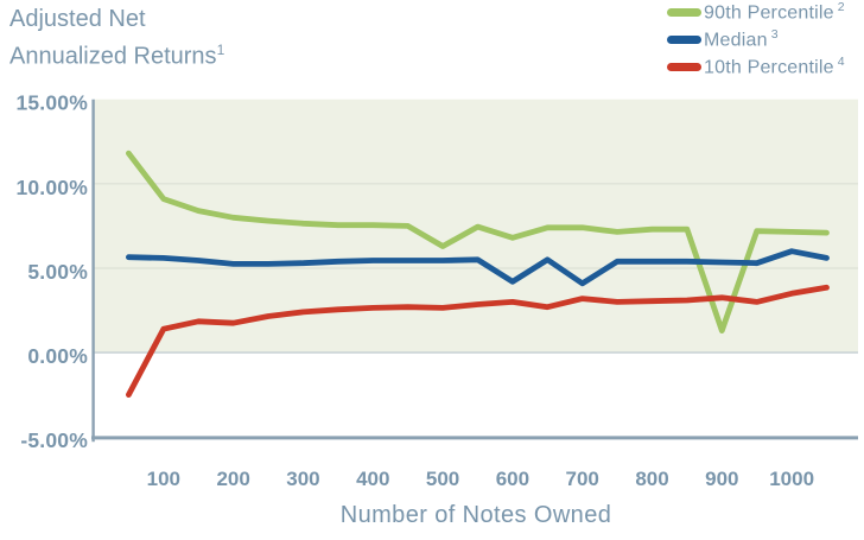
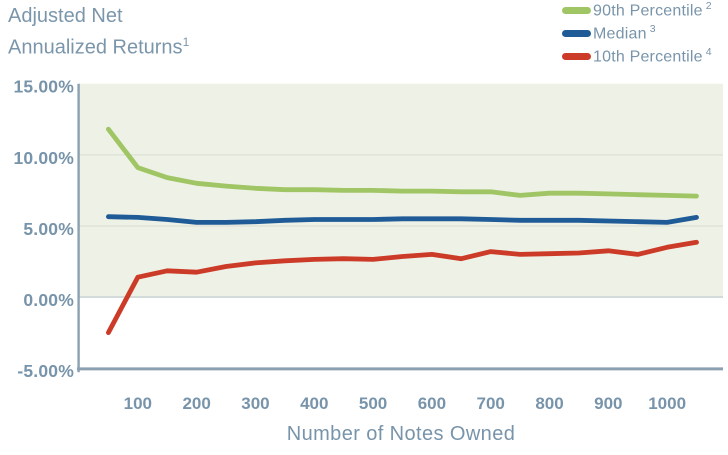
90th Percentile/500: 6.3% -> 7.5%
90th Percentile/600: 6.8% -> 7.5%
Median/600: 4.2% -> 5.5%
Median/700: 4.1% -> 5.5%
90th Percentile/900: 1.3% -> 7.2%
Median/1000: 6.0% -> 5.2%
